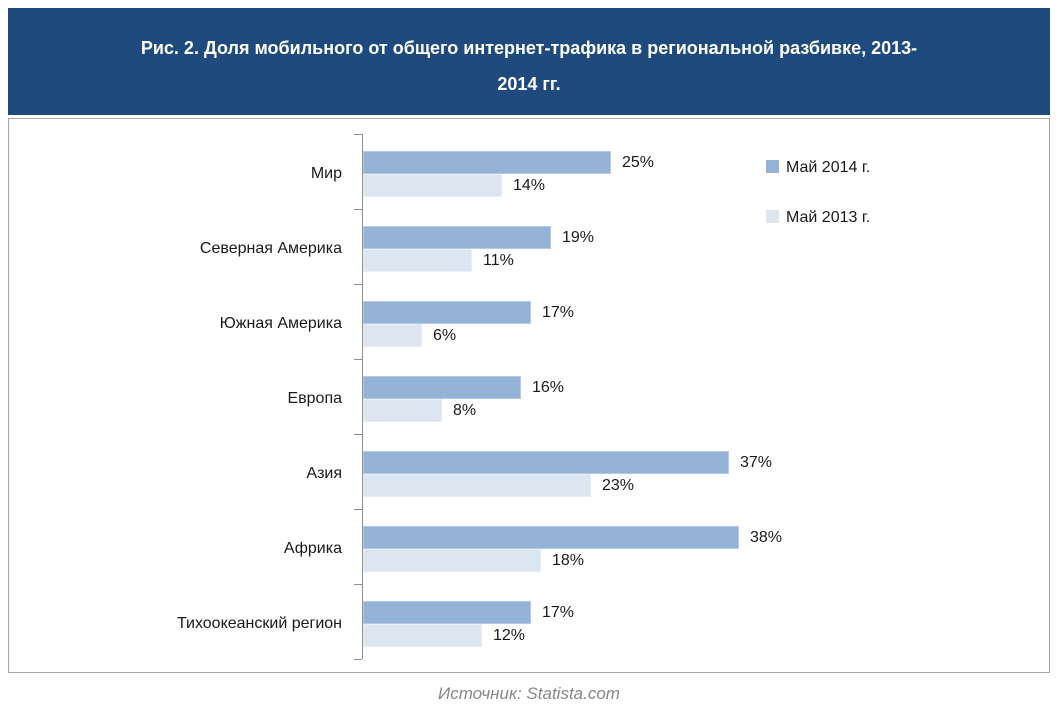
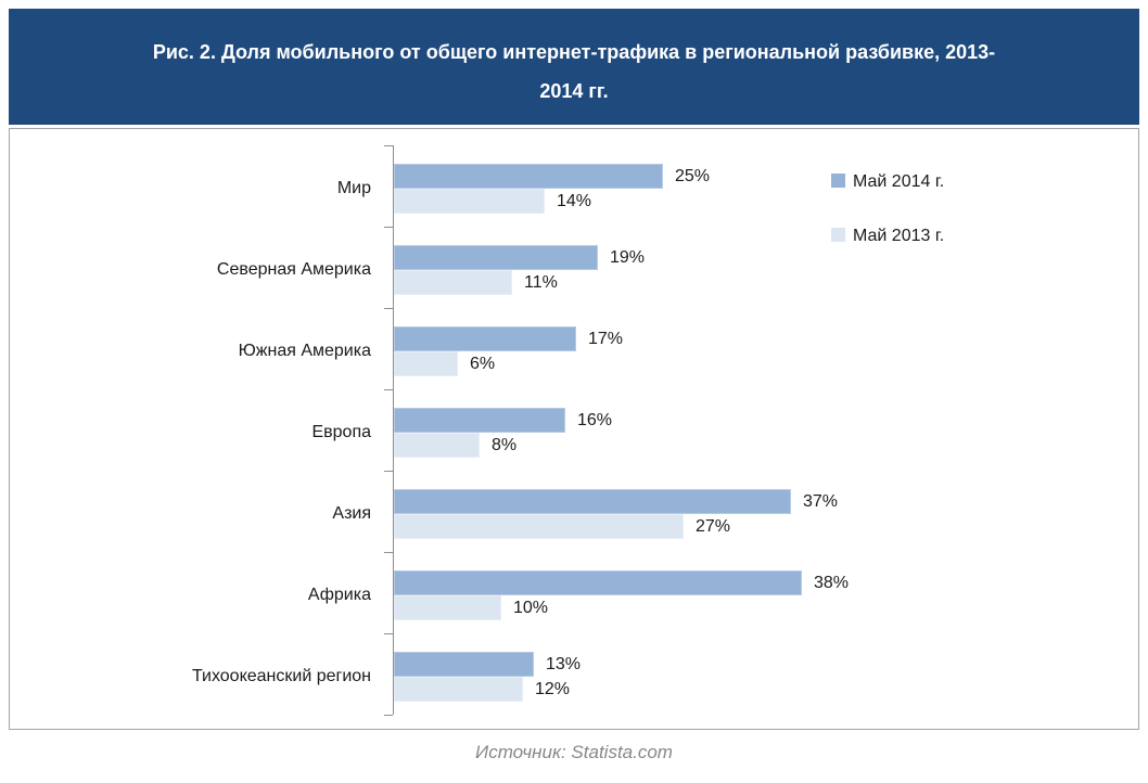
Май 2013 г./Азия: 23% -> 27%
Май 2013 г./Африка: 18% -> 10%
Май 2014 г./Тихоокеанский регион: 17% -> 13%
